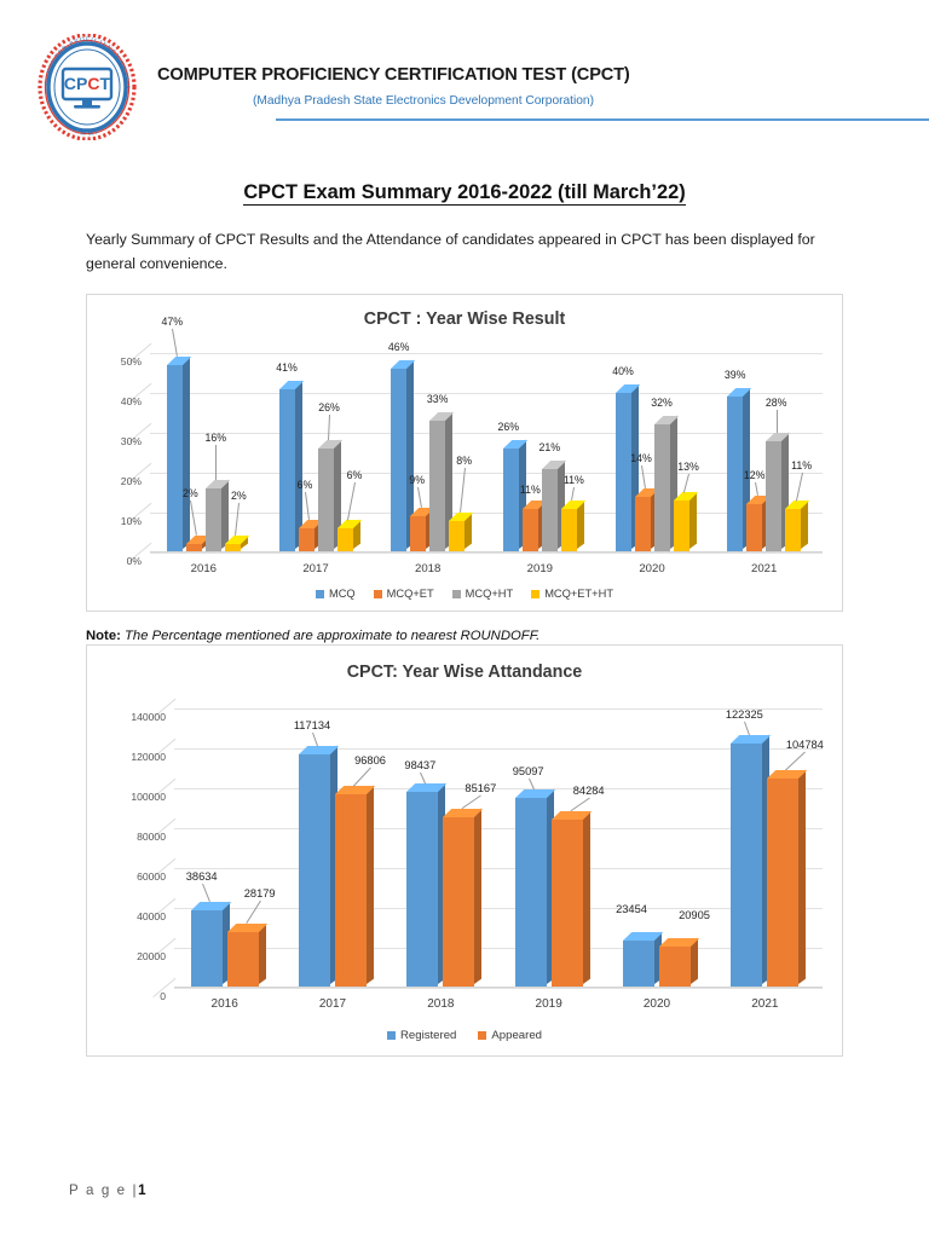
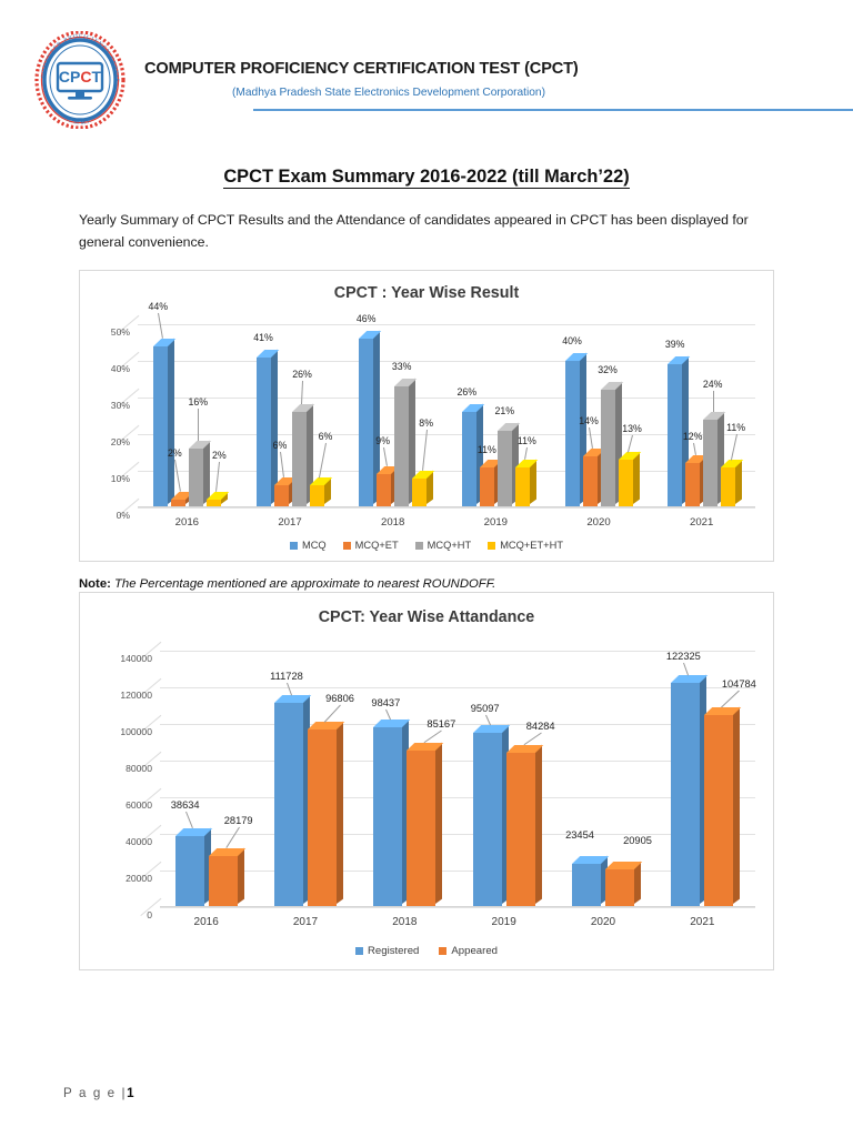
CPCT : Year Wise Result/MCQ/2016: 47% -> 44%
CPCT : Year Wise Result/MCQ+HT/2021: 28% -> 24%
CPCT: Year Wise Attandance/Registered/2017: 117134 -> 111728
